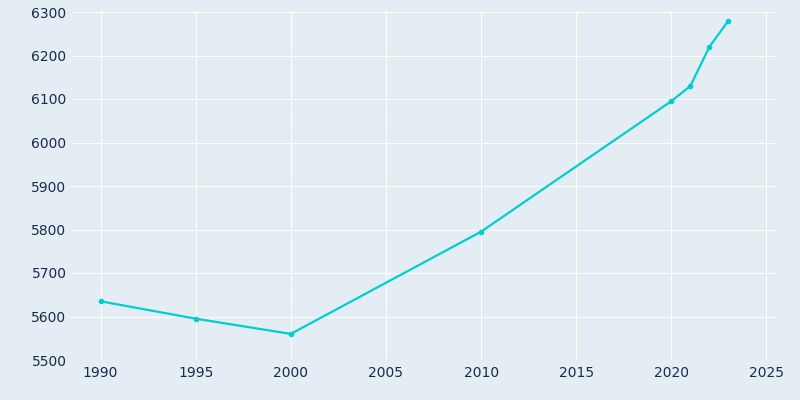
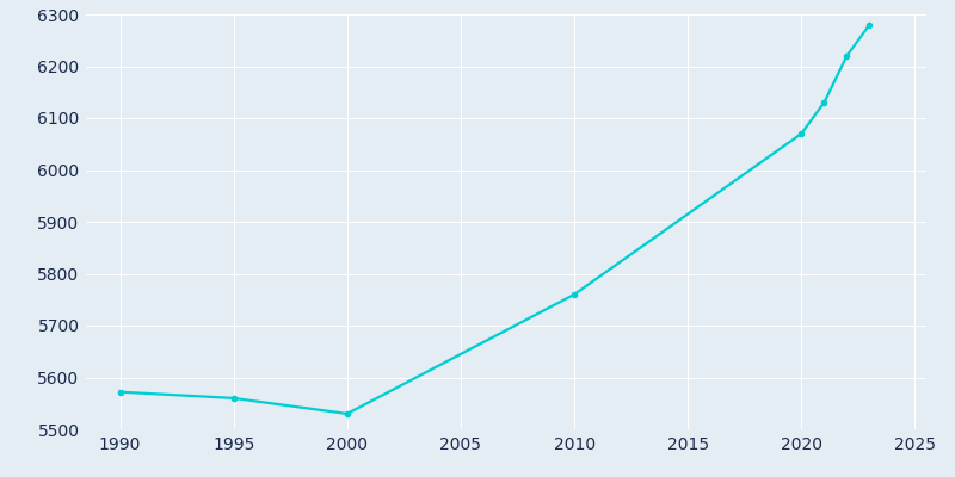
1990: 5635 -> 5572
1995: 5595 -> 5560
2000: 5560 -> 5530
2010: 5795 -> 5760
2020: 6095 -> 6070
